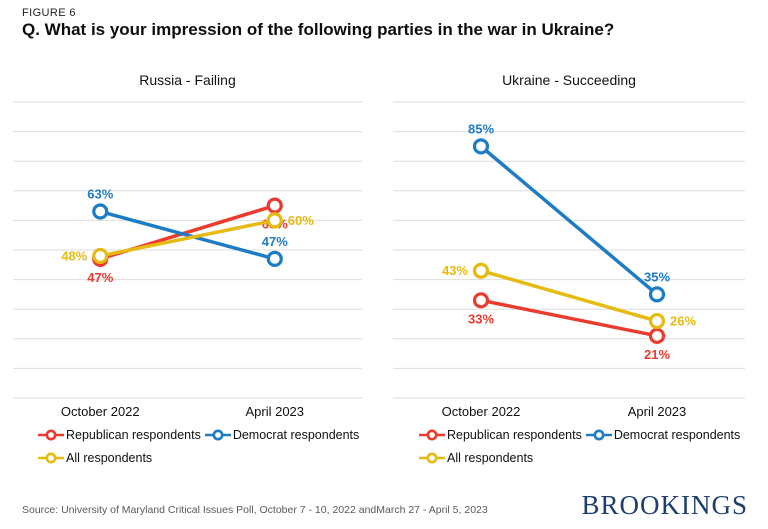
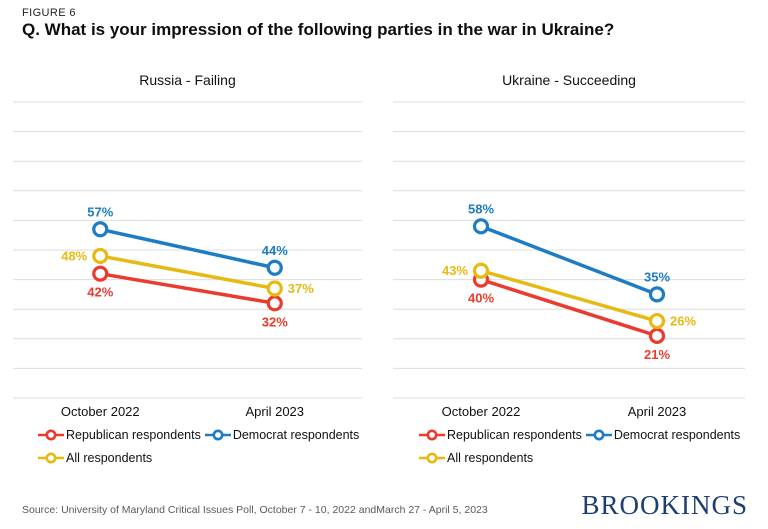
Russia - Failing/Republican respondents/October 2022: 47% -> 42%
Russia - Failing/Democrat respondents/October 2022: 63% -> 57%
Russia - Failing/Republican respondents/April 2023: 65% -> 32%
Russia - Failing/Democrat respondents/April 2023: 47% -> 44%
Russia - Failing/All respondents/April 2023: 60% -> 37%
Ukraine - Succeeding/Republican respondents/October 2022: 33% -> 40%
Ukraine - Succeeding/Democrat respondents/October 2022: 85% -> 58%
